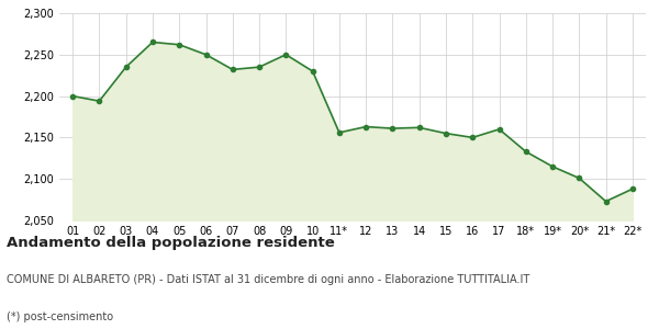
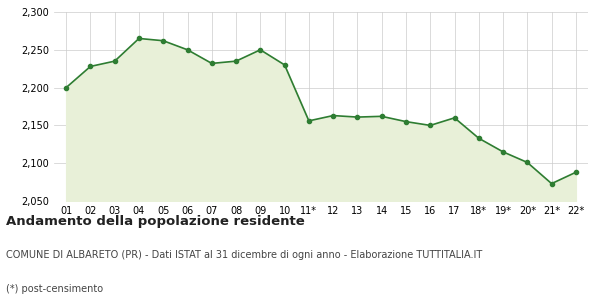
02: 2,194 -> 2,228
